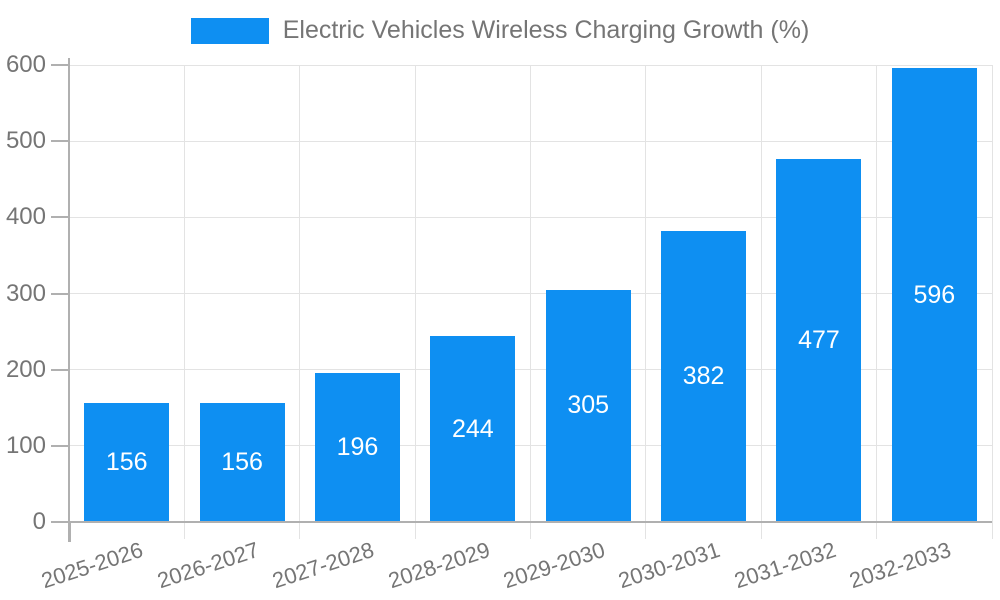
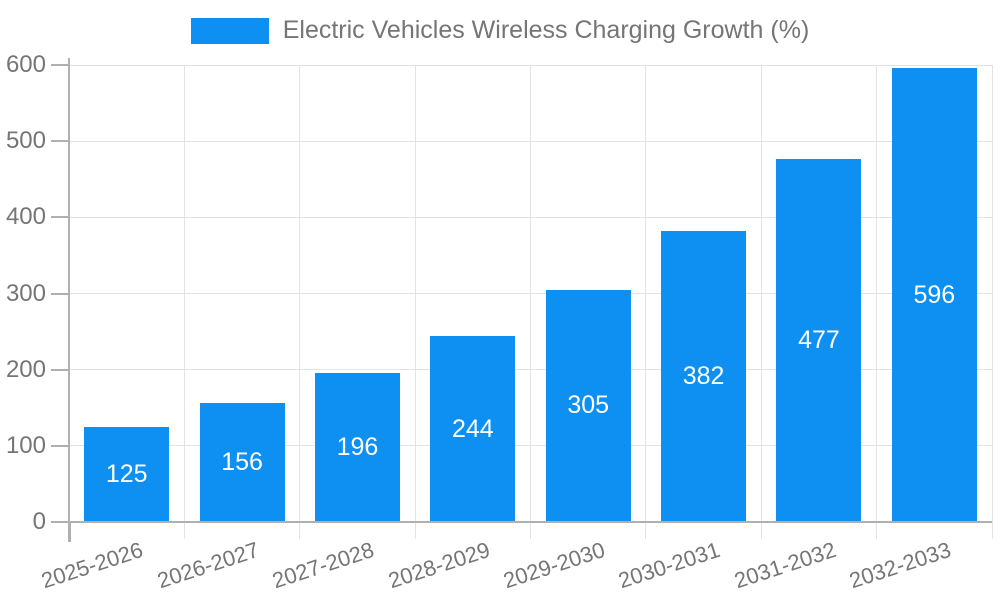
2025-2026: 156 -> 125
